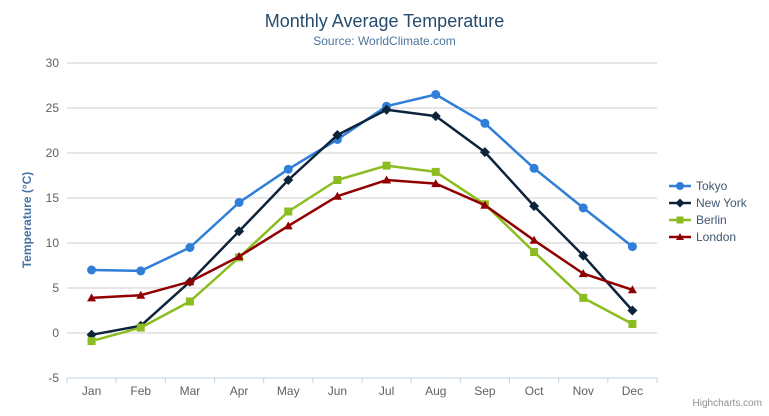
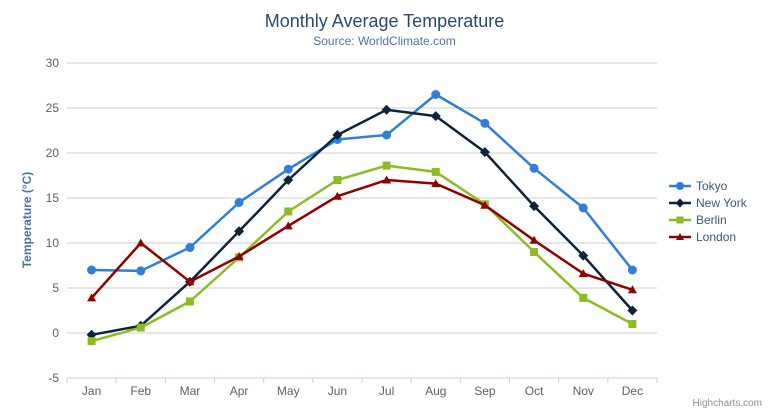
London/Feb: 4 -> 10
Tokyo/Jul: 25 -> 22
Tokyo/Dec: 10 -> 7
